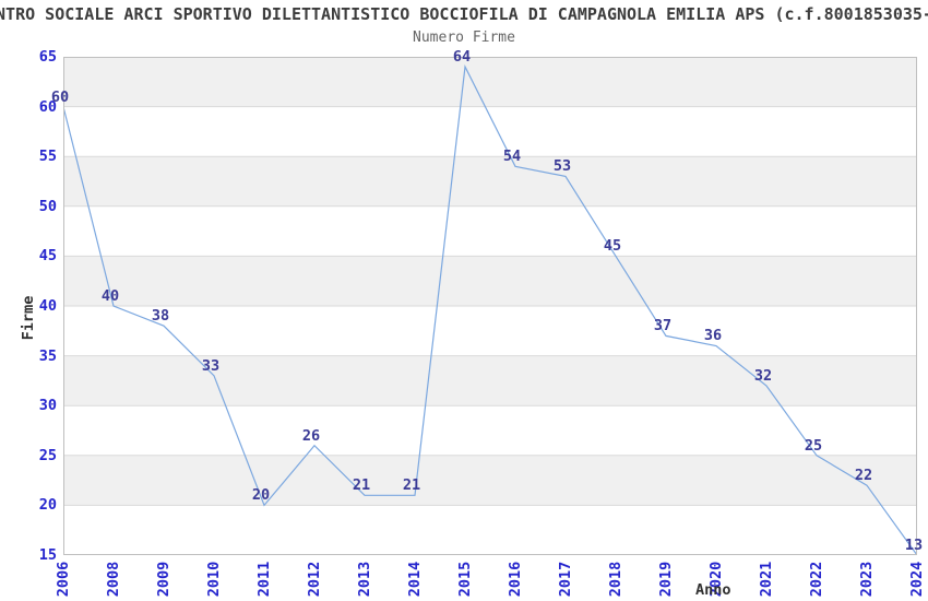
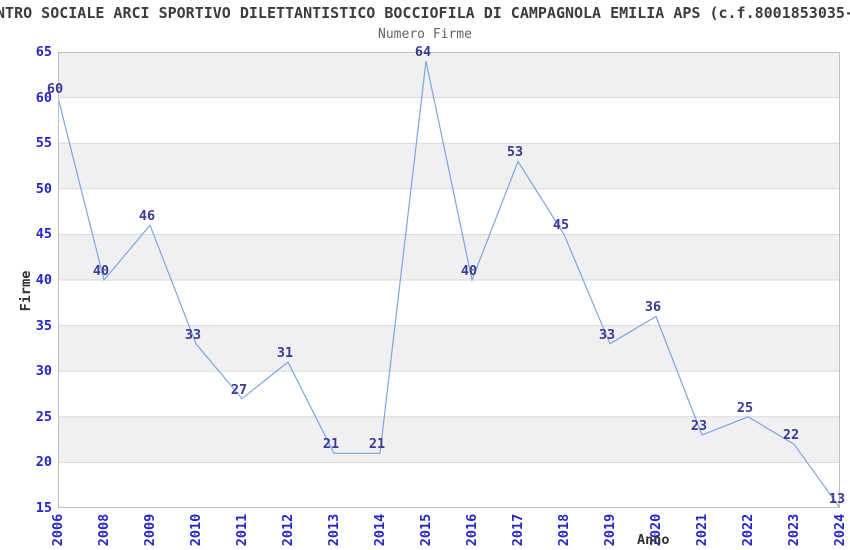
2009: 38 -> 46
2011: 20 -> 27
2012: 26 -> 31
2016: 54 -> 40
2019: 37 -> 33
2021: 32 -> 23
